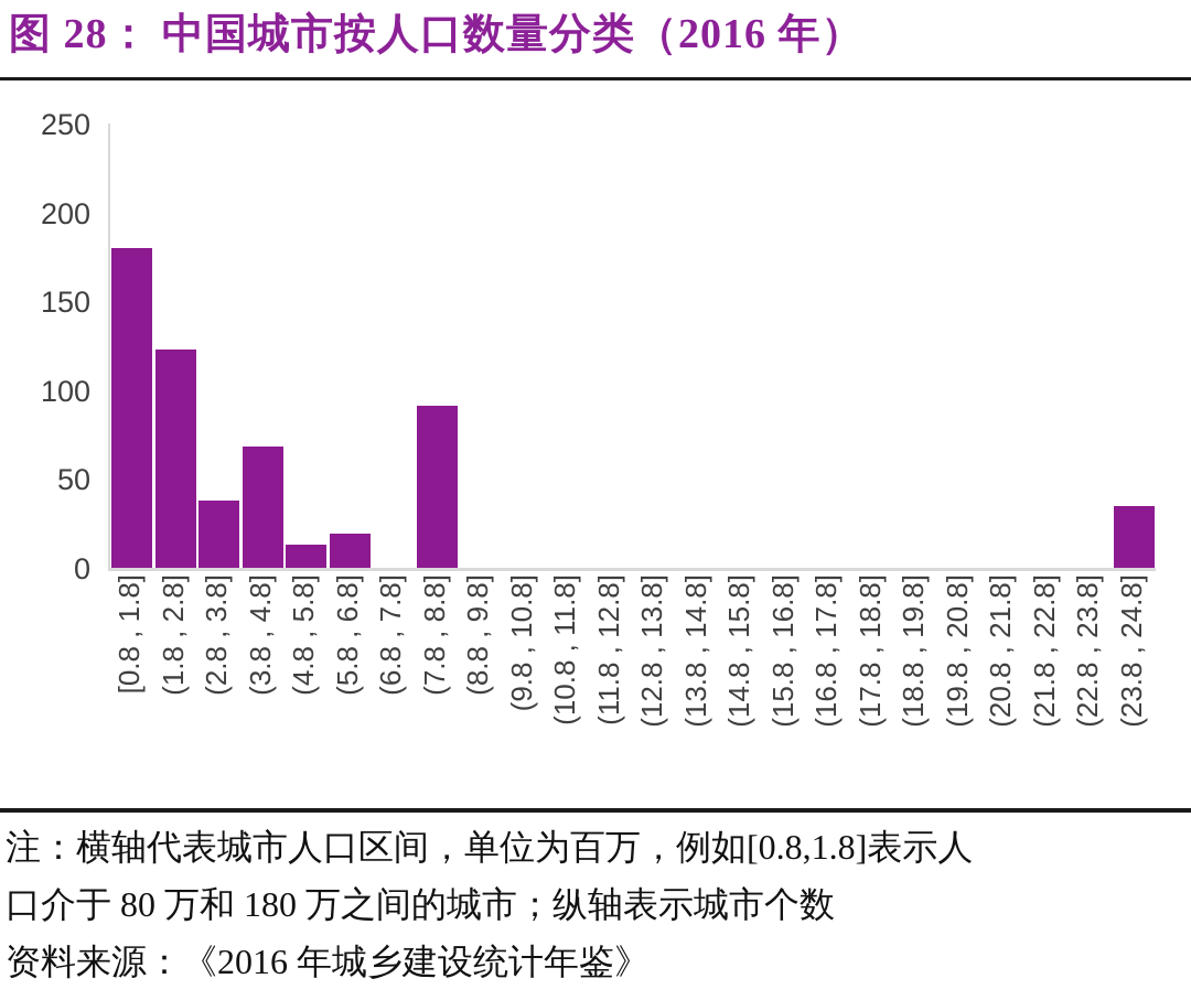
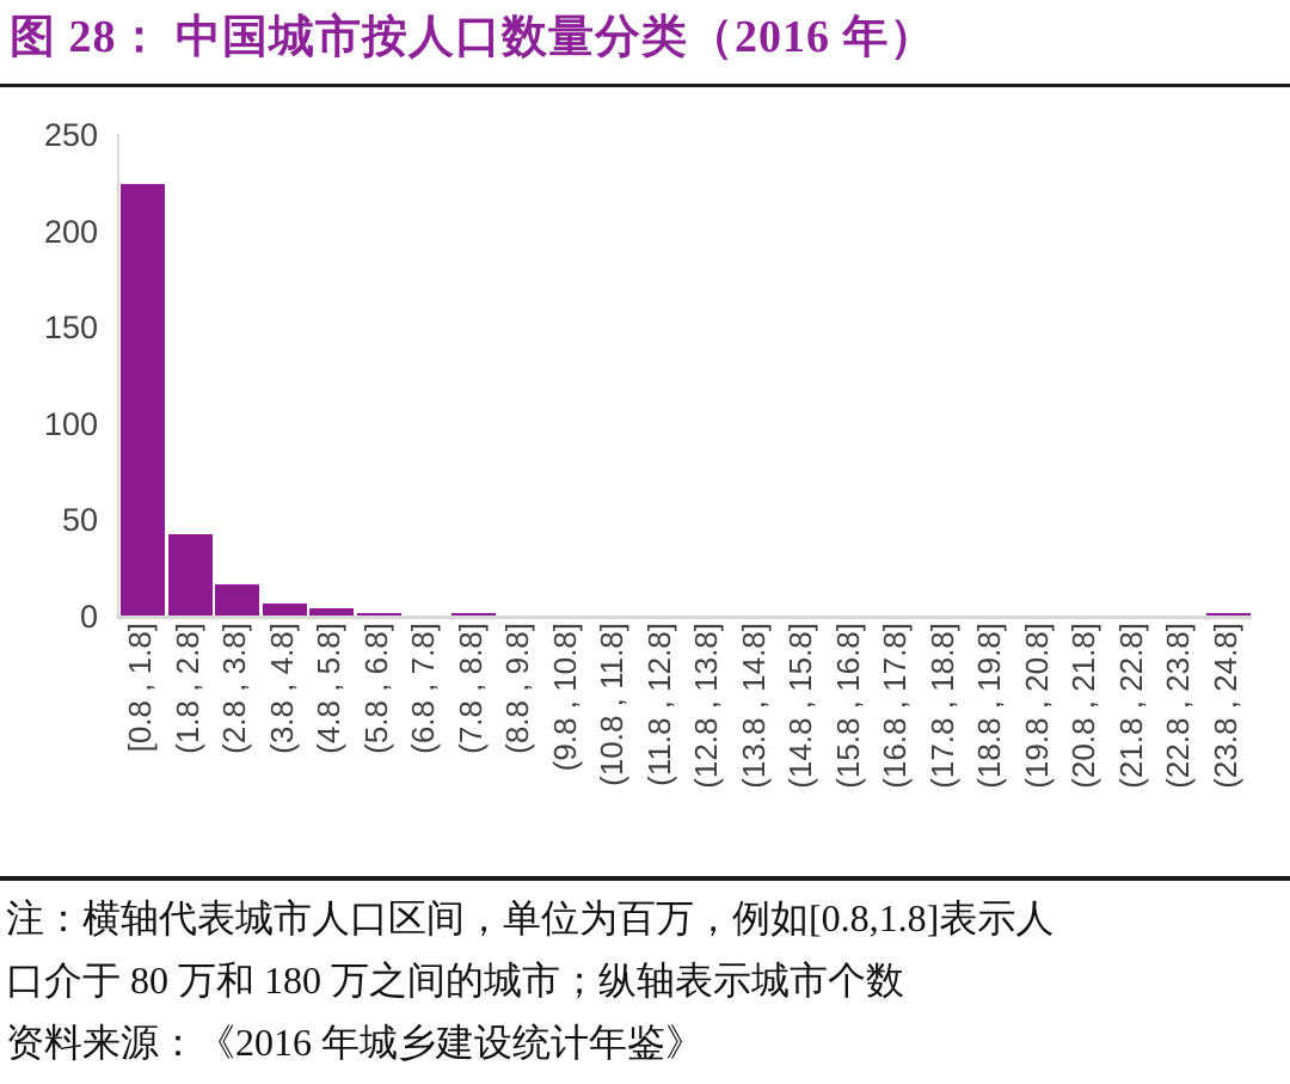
[0.8 , 1.8]: 180 -> 224
(1.8 , 2.8]: 123 -> 42
(2.8 , 3.8]: 38 -> 16
(3.8 , 4.8]: 68 -> 6
(4.8 , 5.8]: 13 -> 4
(5.8 , 6.8]: 19 -> 1
(7.8 , 8.8]: 91 -> 1
(23.8 , 24.8]: 35 -> 1
